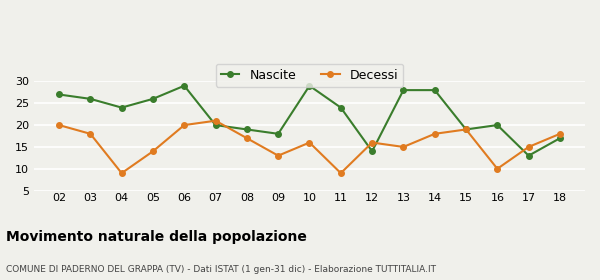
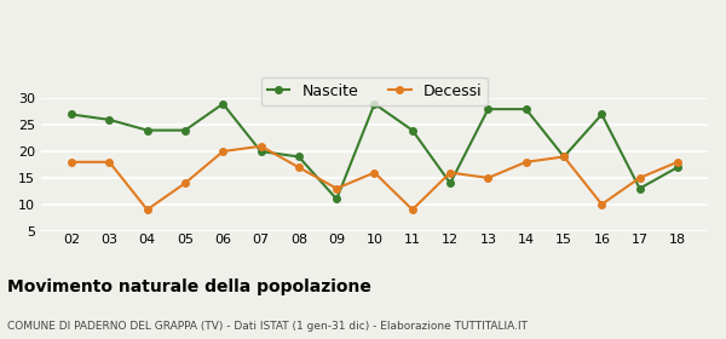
Decessi/02: 20 -> 18
Nascite/05: 26 -> 24
Nascite/09: 18 -> 11
Nascite/16: 20 -> 27
